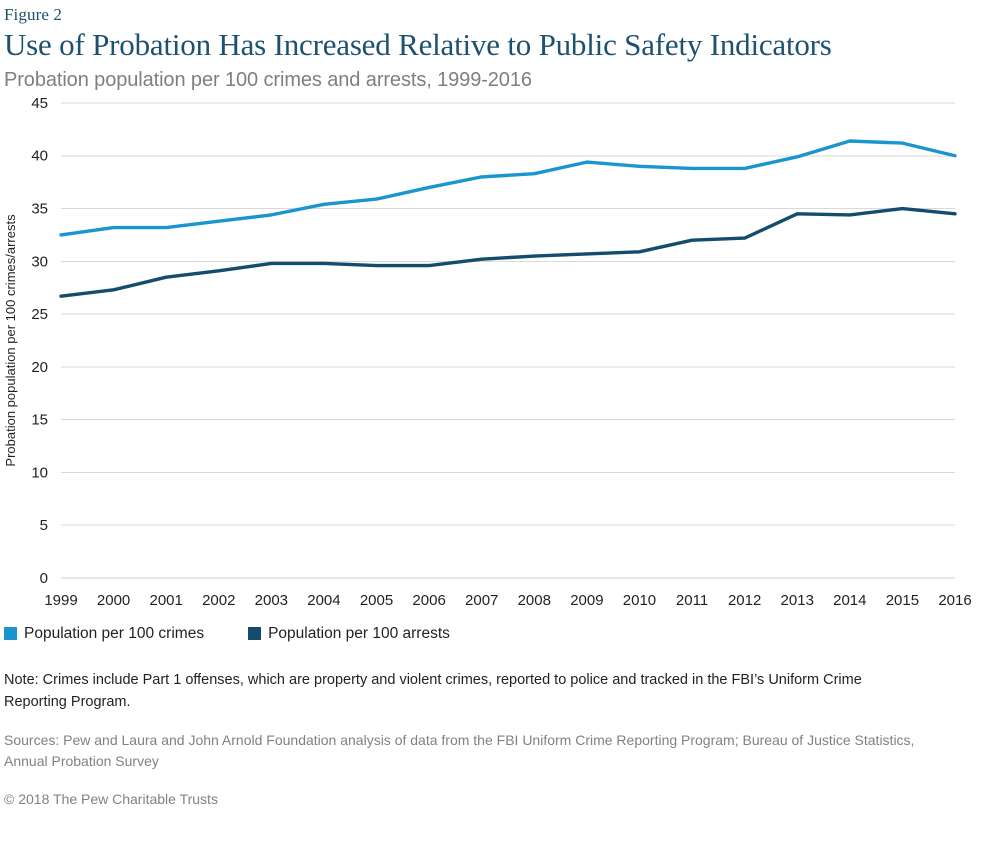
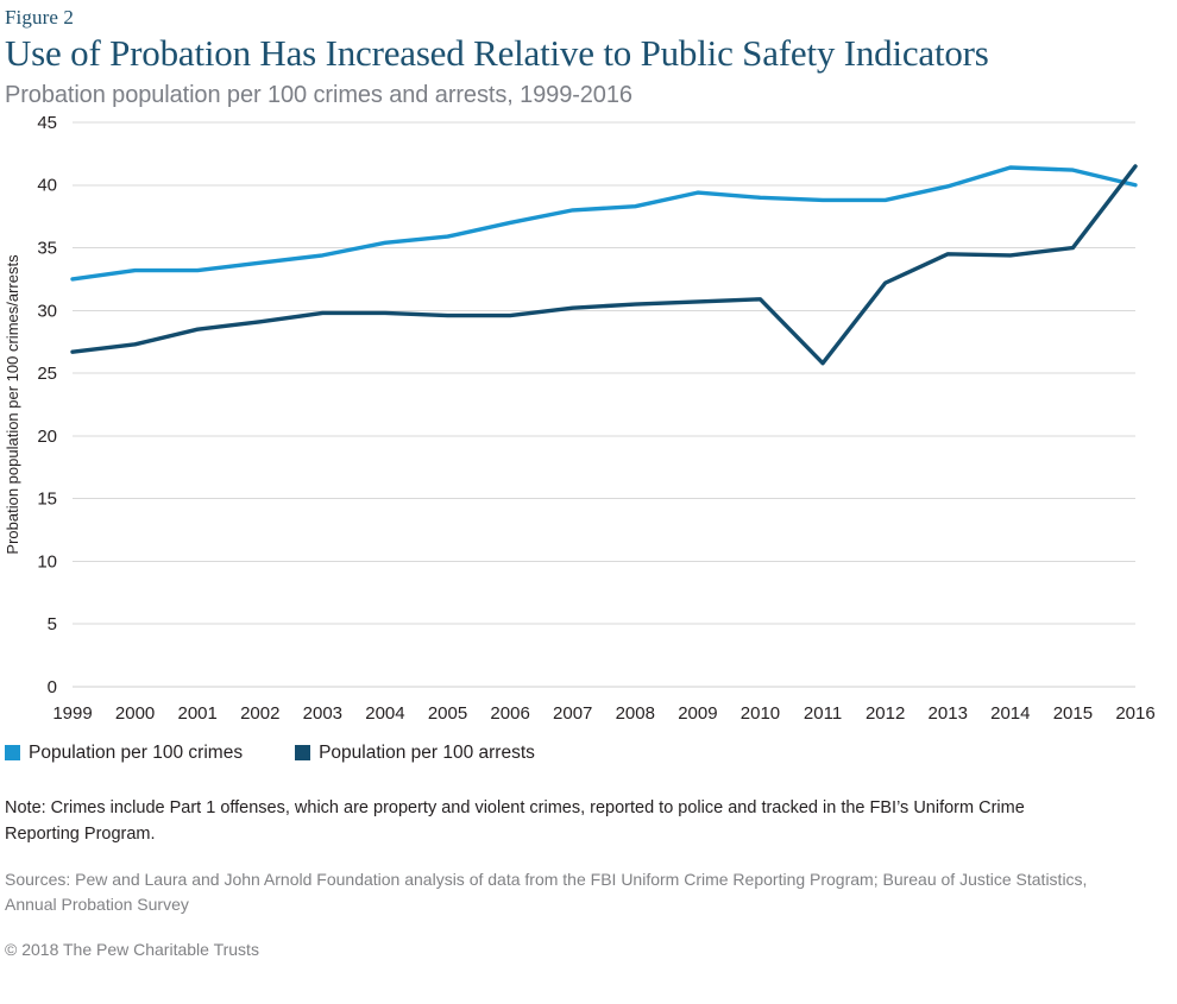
Population per 100 arrests/2011: 32.0 -> 25.8
Population per 100 arrests/2016: 34.5 -> 41.5
